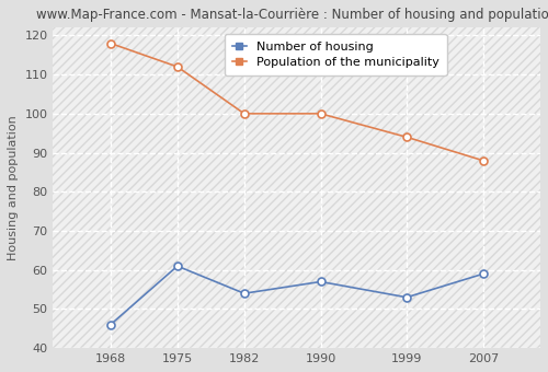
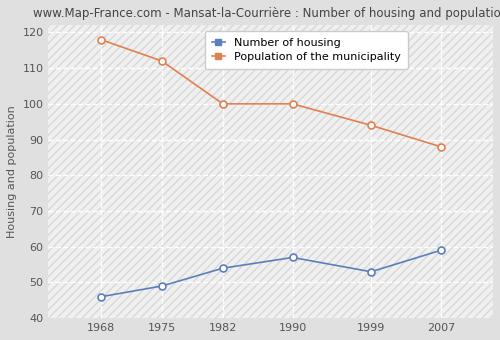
Number of housing/1975: 61 -> 49
